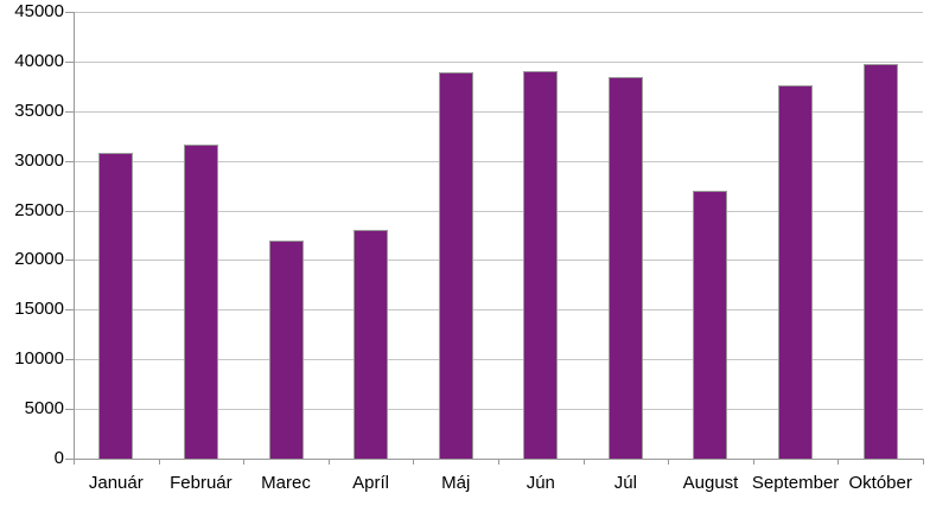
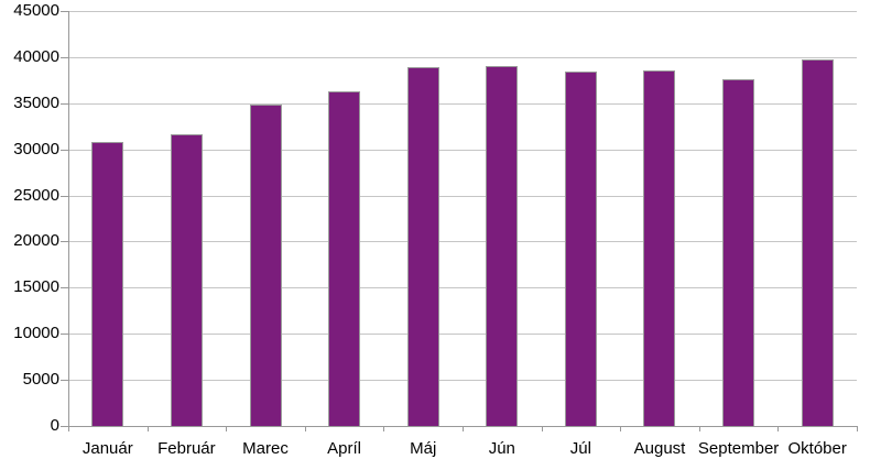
Marec: 22000 -> 35000
Apríl: 23000 -> 36000
August: 27000 -> 38000
